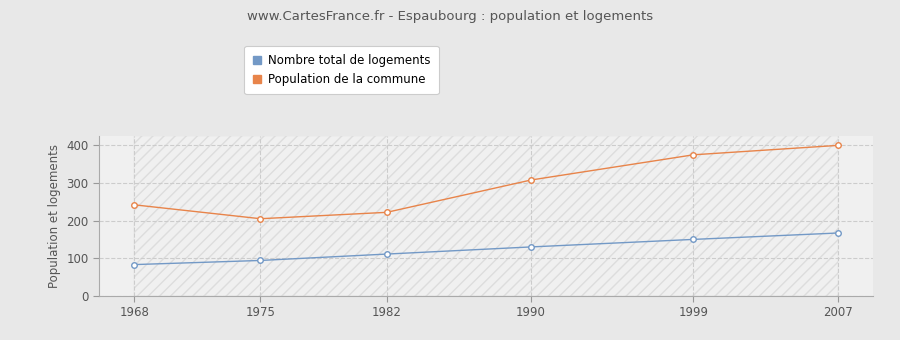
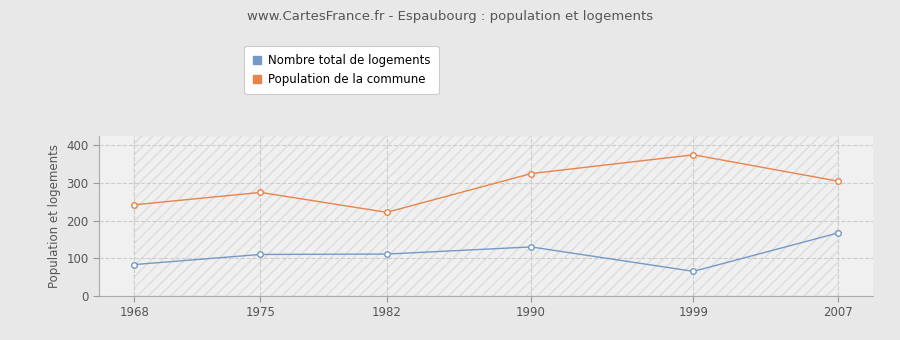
Nombre total de logements/1975: 94 -> 110
Population de la commune/1975: 205 -> 275
Population de la commune/1990: 308 -> 325
Nombre total de logements/1999: 150 -> 65
Population de la commune/2007: 400 -> 305
